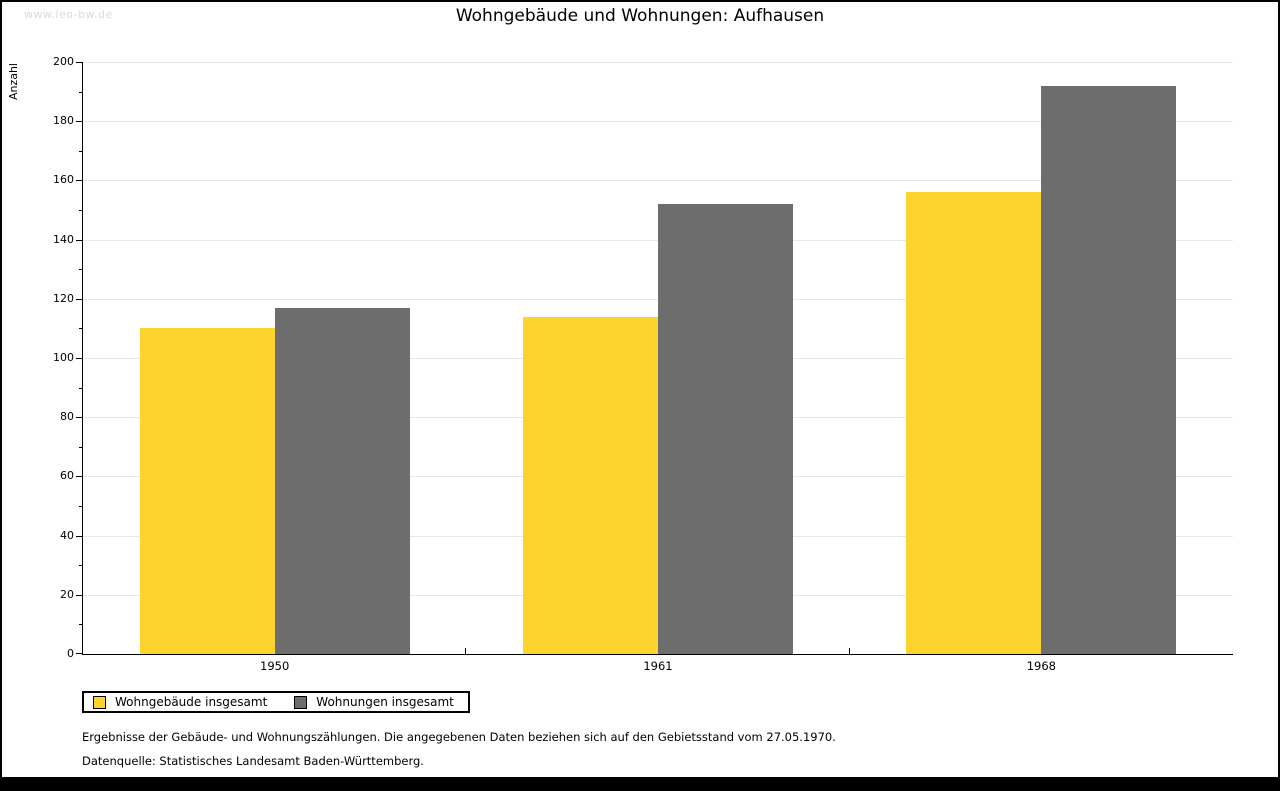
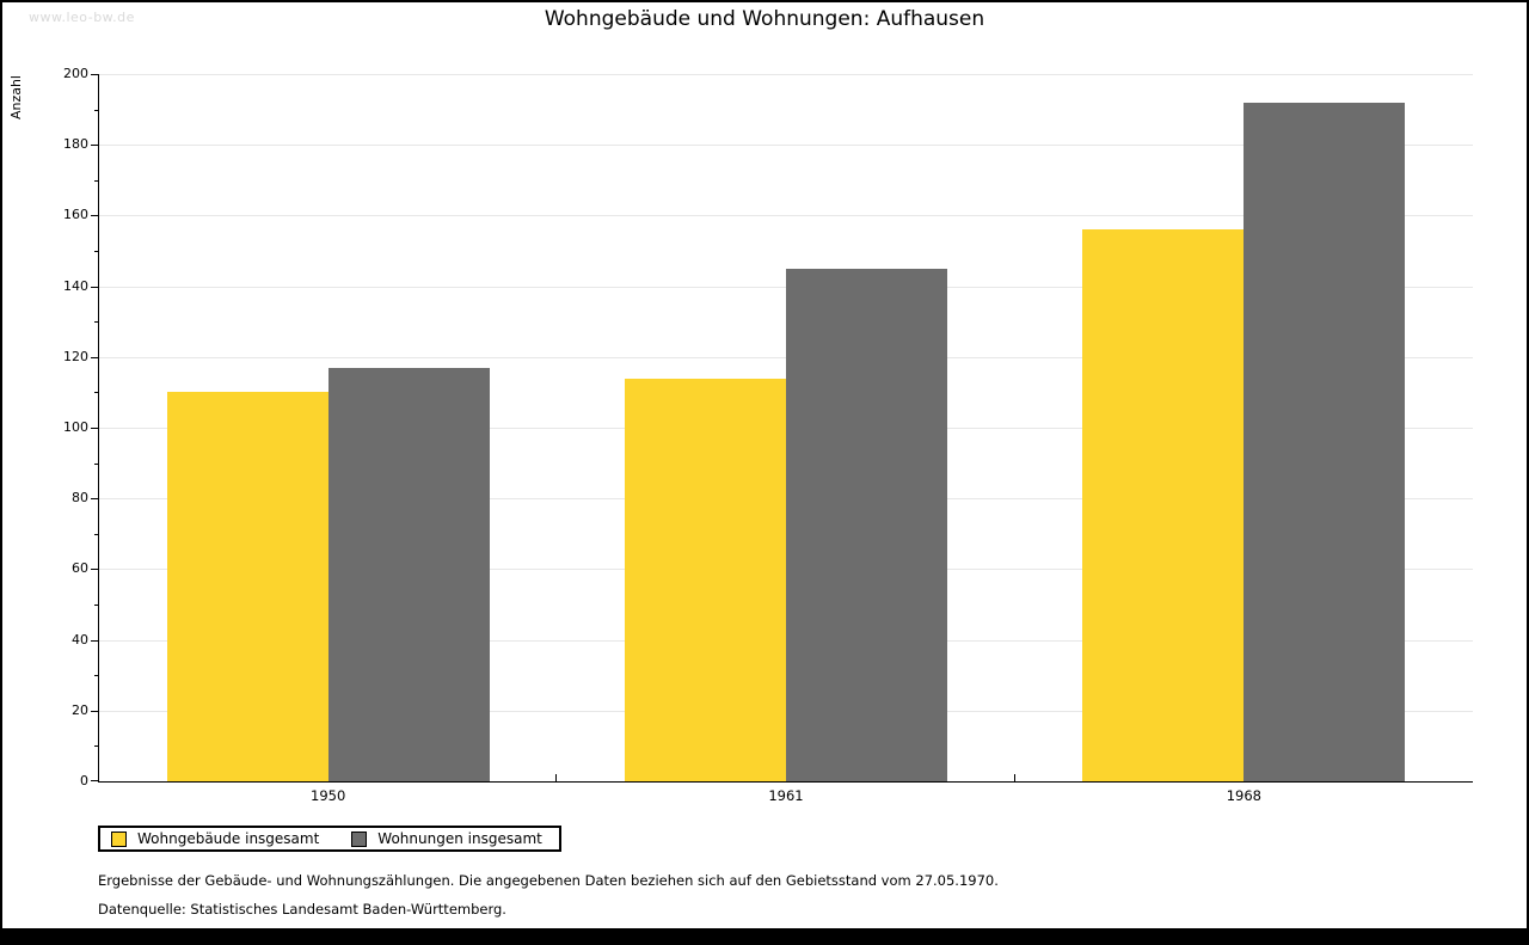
Wohnungen insgesamt/1961: 152 -> 145
